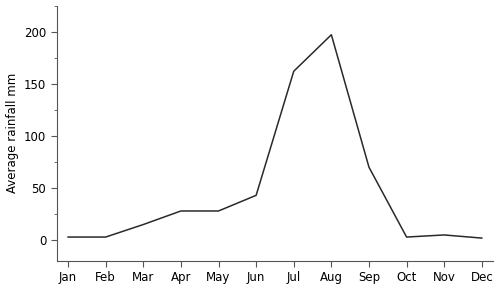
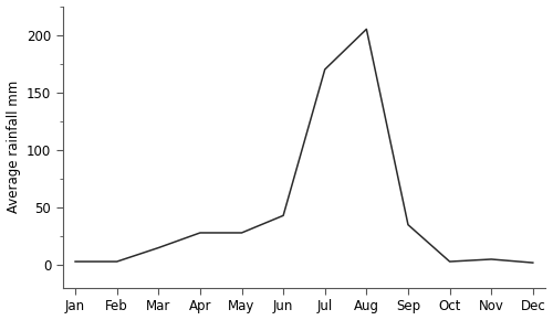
Jul: 162 -> 170
Aug: 197 -> 205
Sep: 70 -> 35
